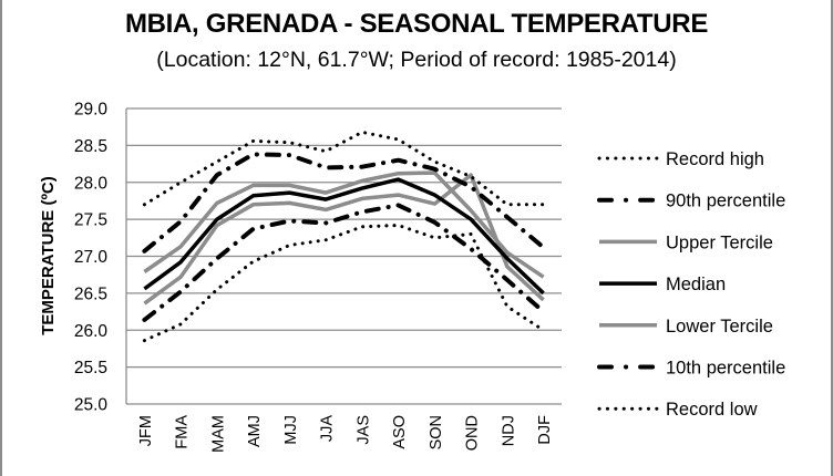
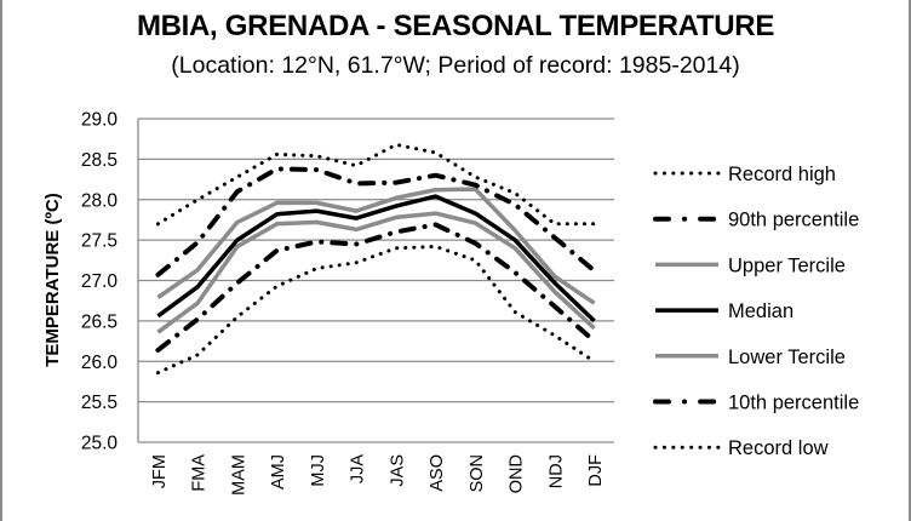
Lower Tercile/OND: 28.1 -> 27.4
Record low/OND: 27.3 -> 26.6
